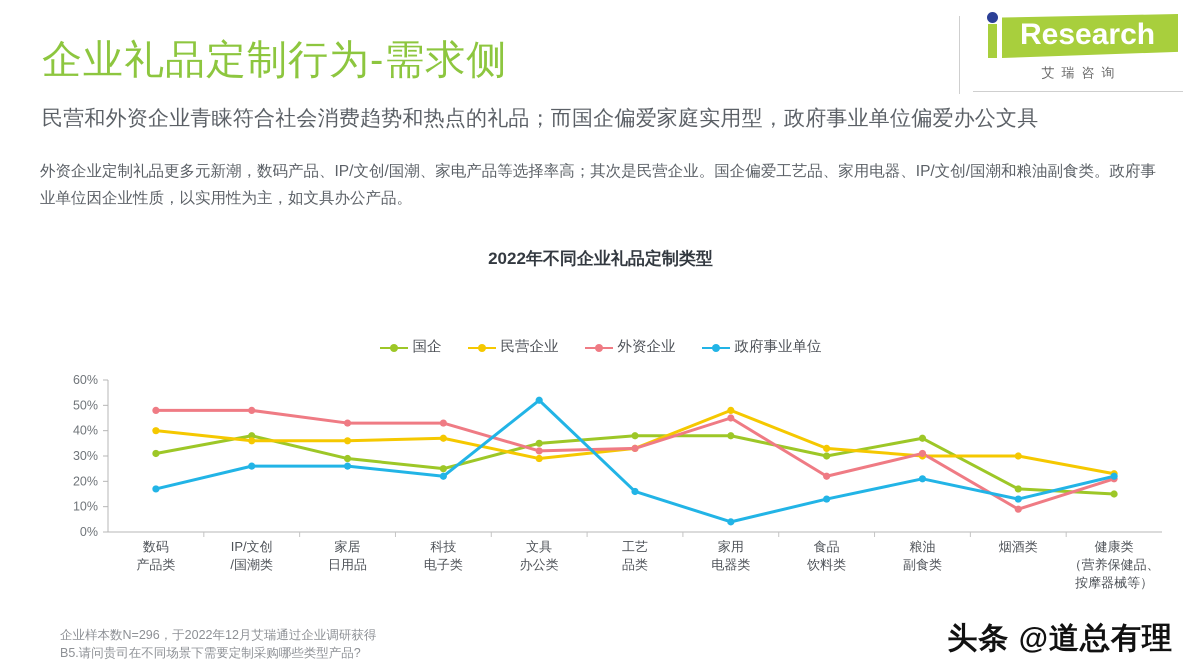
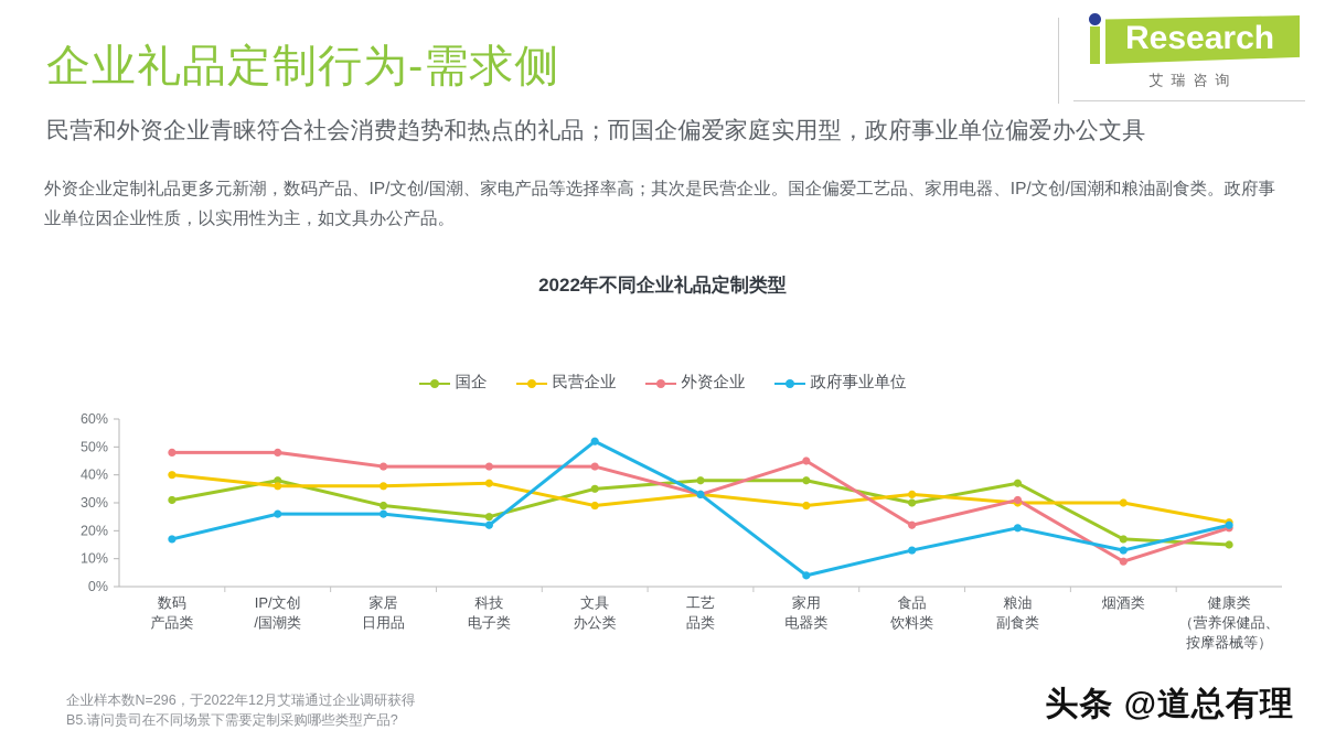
外资企业/文具 办公类: 32% -> 43%
政府事业单位/工艺 品类: 16% -> 33%
民营企业/家用 电器类: 48% -> 29%
